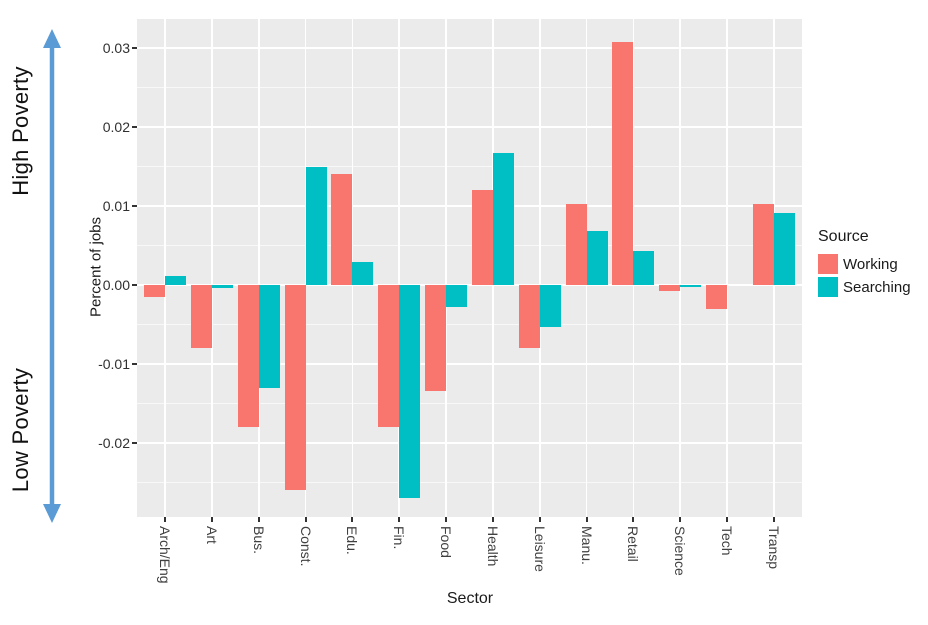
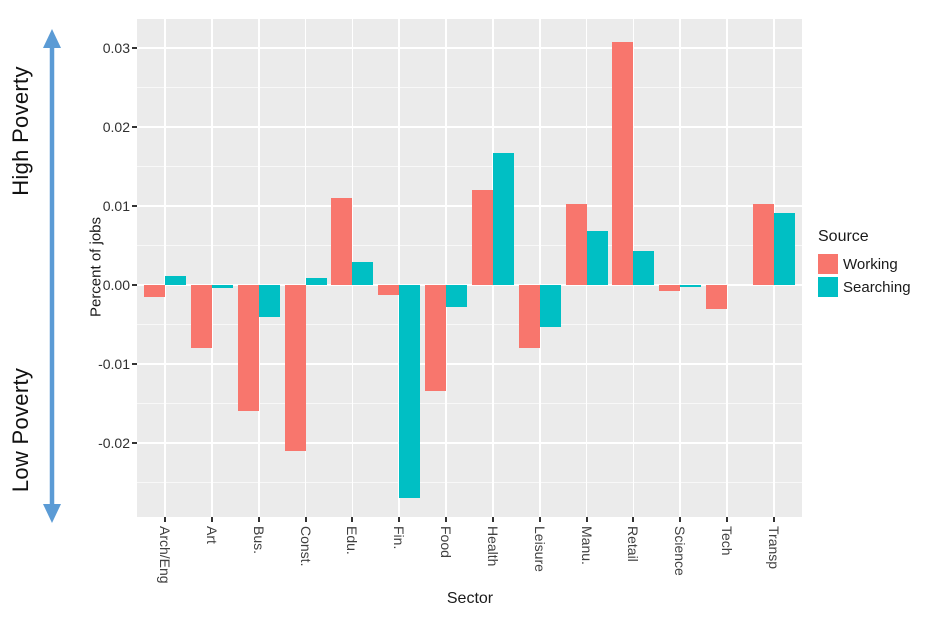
Working/Bus.: -0.018 -> -0.016
Searching/Bus.: -0.013 -> -0.004
Working/Const.: -0.026 -> -0.021
Searching/Const.: 0.015 -> 0.001
Working/Edu.: 0.014 -> 0.011
Working/Fin.: -0.018 -> -0.001
